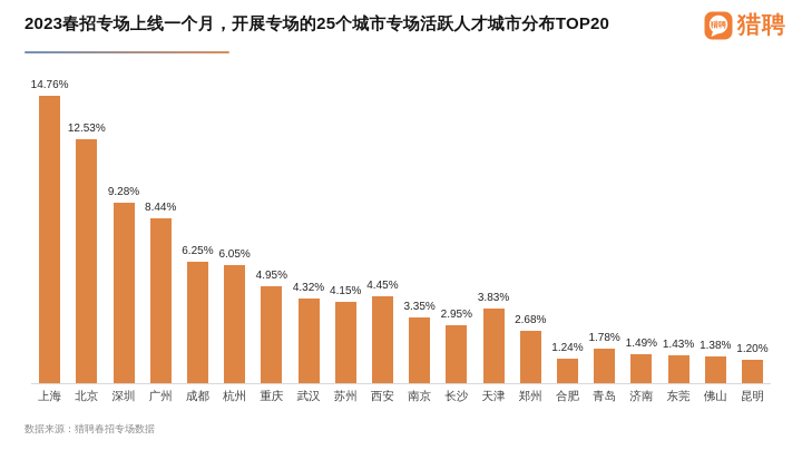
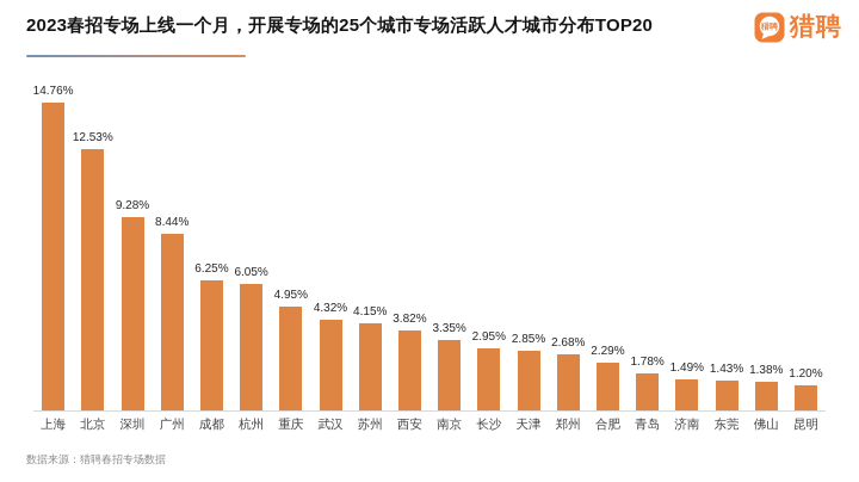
西安: 4.45% -> 3.82%
天津: 3.83% -> 2.85%
合肥: 1.24% -> 2.29%
